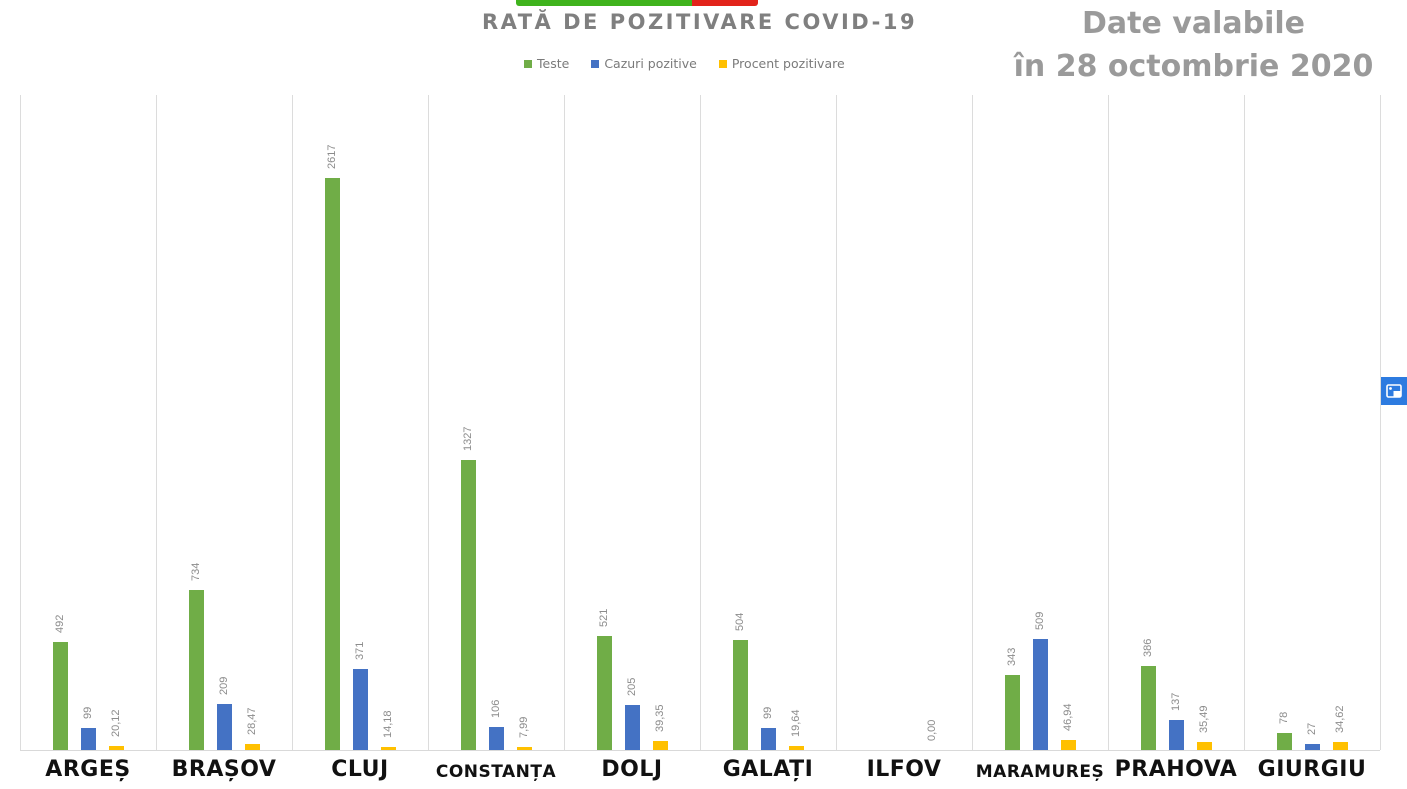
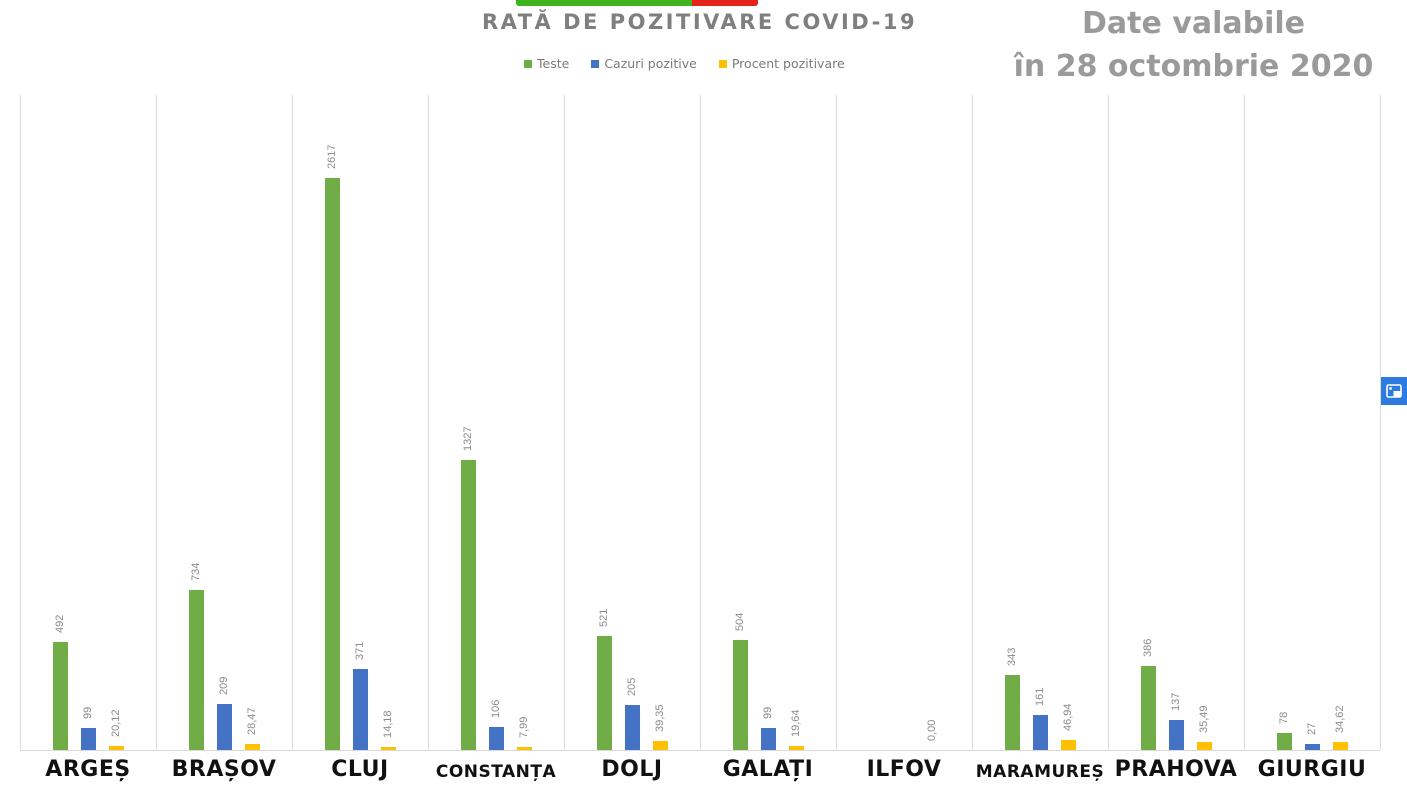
Cazuri pozitive/MARAMUREȘ: 509 -> 161
